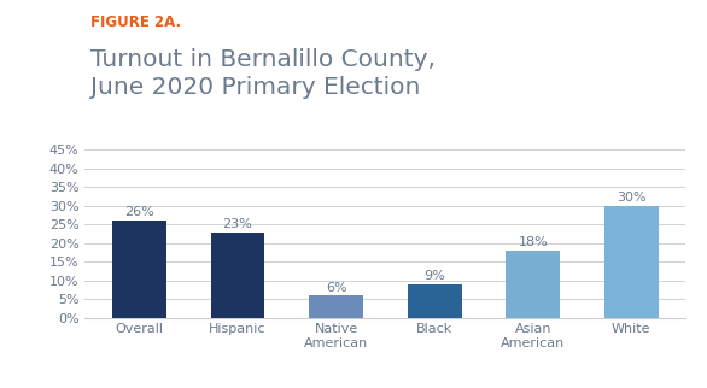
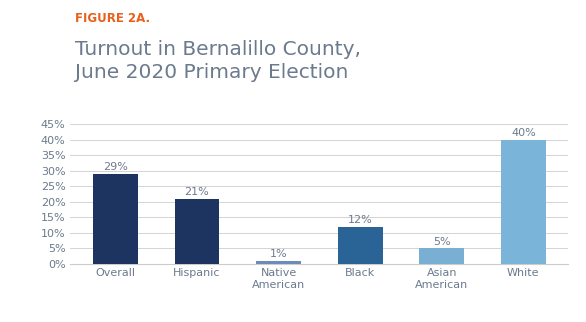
Overall: 26% -> 29%
Hispanic: 23% -> 21%
Native American: 6% -> 1%
Black: 9% -> 12%
Asian American: 18% -> 5%
White: 30% -> 40%
